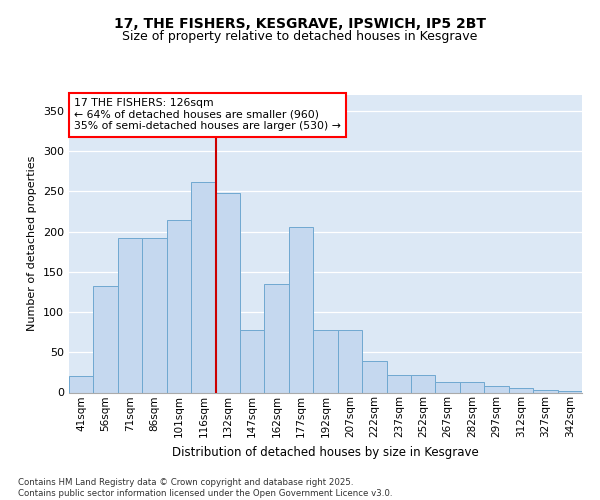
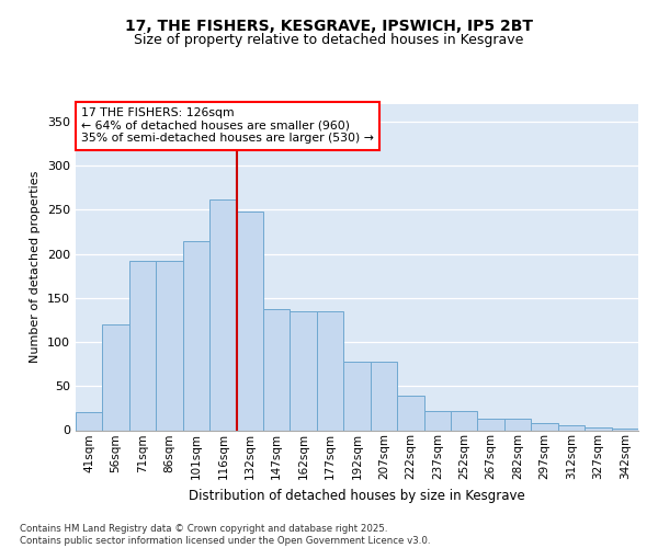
56sqm: 132 -> 120
147sqm: 78 -> 137
177sqm: 206 -> 135
